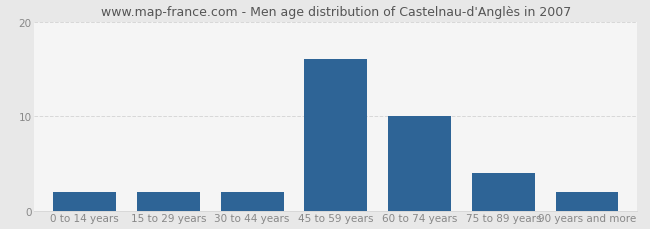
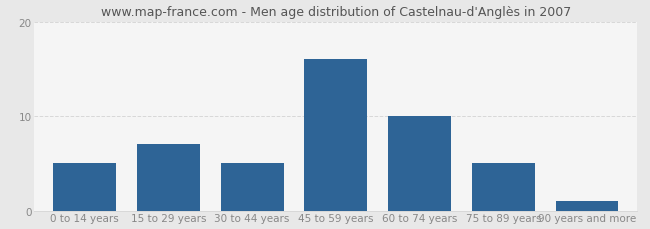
0 to 14 years: 2 -> 5
15 to 29 years: 2 -> 7
30 to 44 years: 2 -> 5
75 to 89 years: 4 -> 5
90 years and more: 2 -> 1
